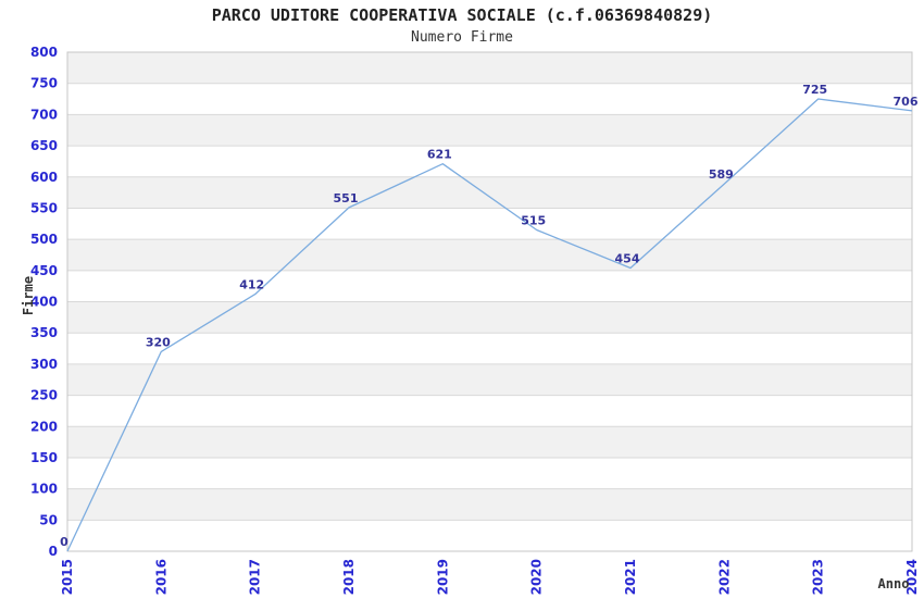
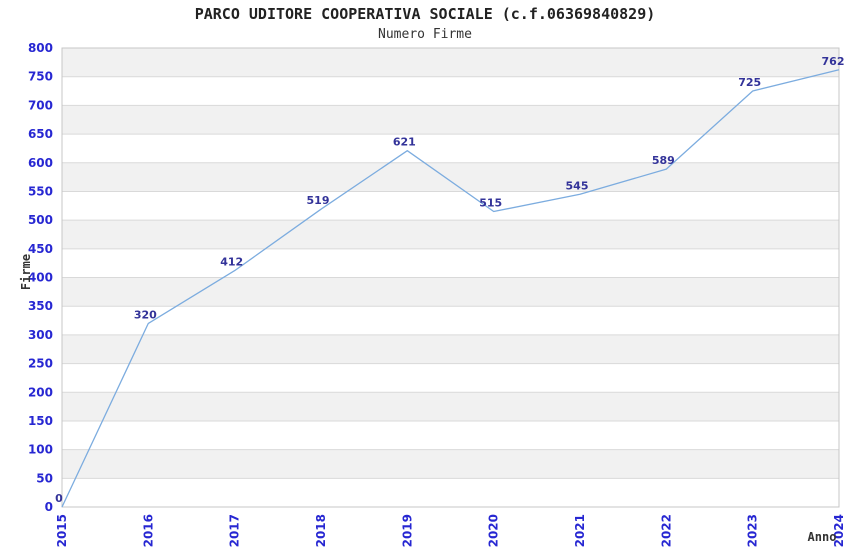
2018: 551 -> 519
2021: 454 -> 545
2024: 706 -> 762
